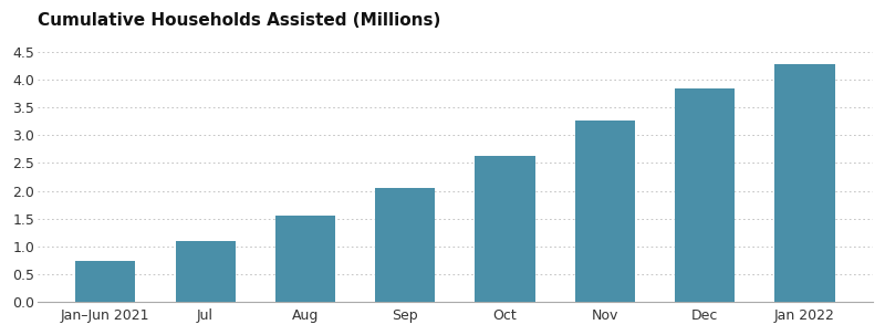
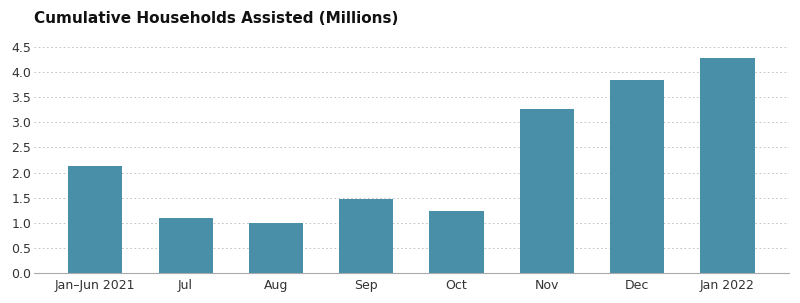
Jan–Jun 2021: 0.75 -> 2.14
Aug: 1.55 -> 1.00
Sep: 2.05 -> 1.48
Oct: 2.62 -> 1.24
